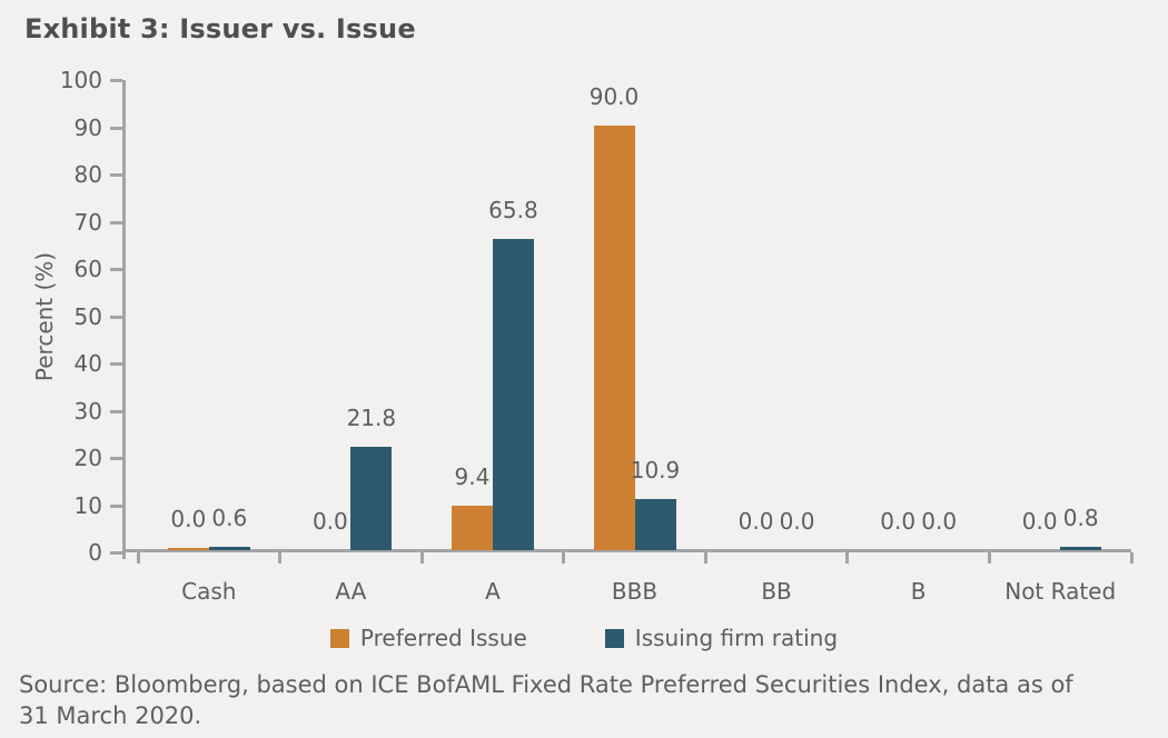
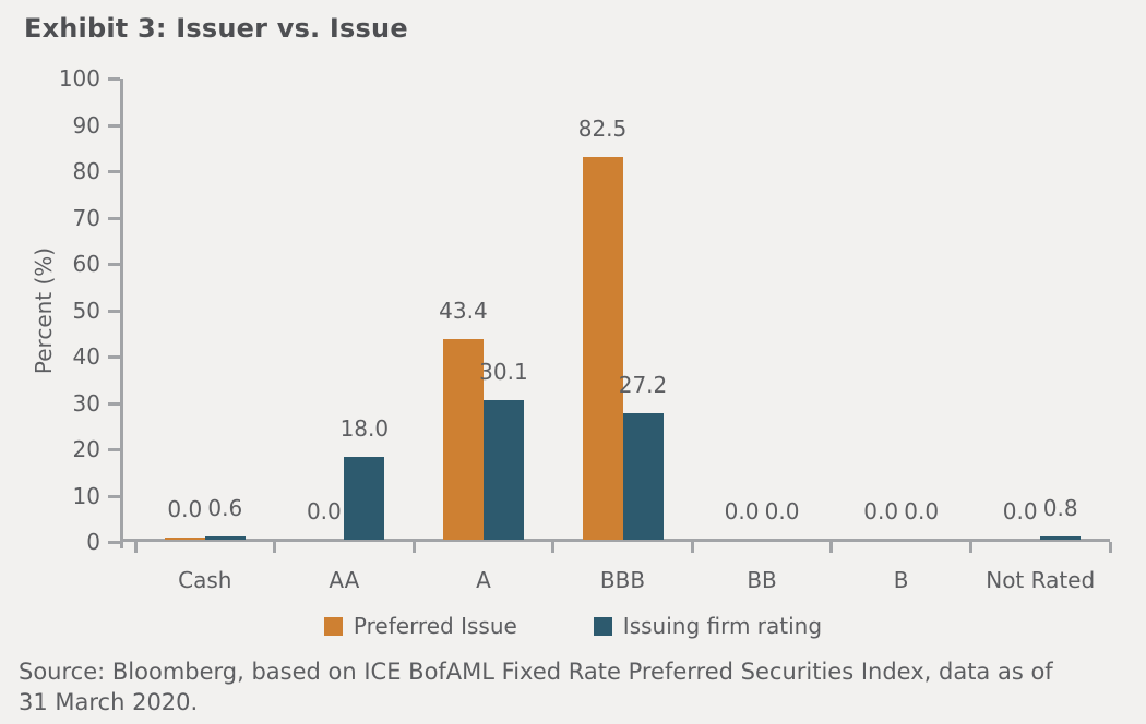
Issuing firm rating/AA: 21.8 -> 18.0
Preferred Issue/A: 9.4 -> 43.4
Issuing firm rating/A: 65.8 -> 30.1
Preferred Issue/BBB: 90.0 -> 82.5
Issuing firm rating/BBB: 10.9 -> 27.2
